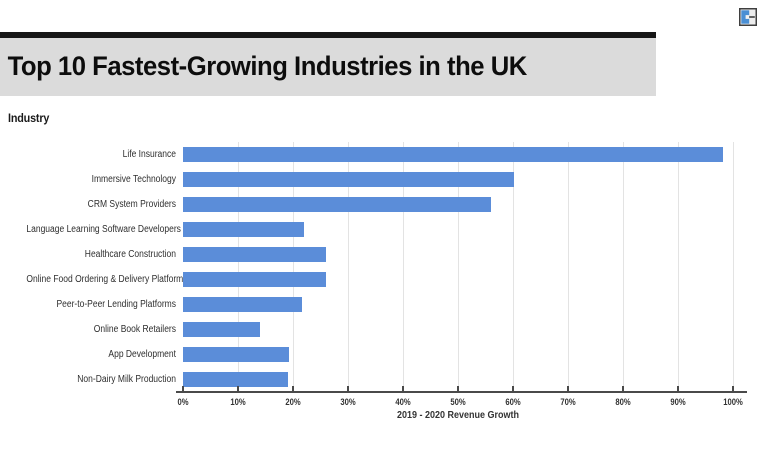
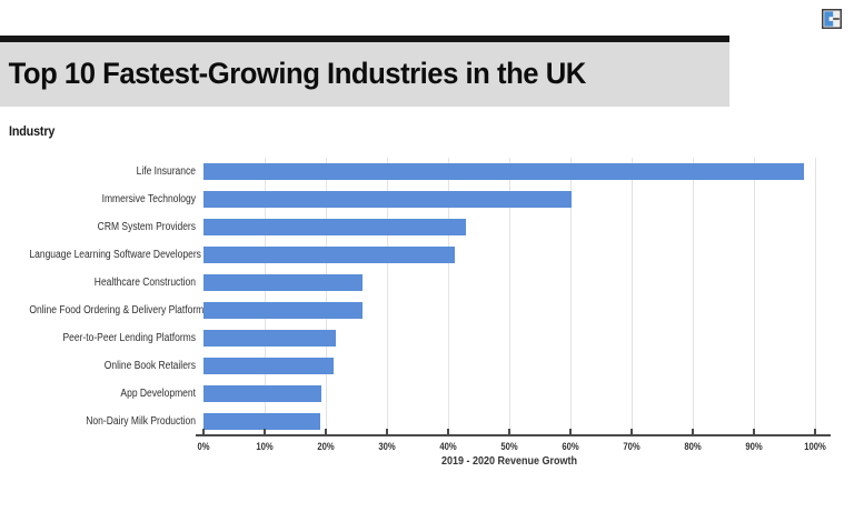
CRM System Providers: 56% -> 43%
Language Learning Software Developers: 22% -> 41%
Online Book Retailers: 14% -> 21%
